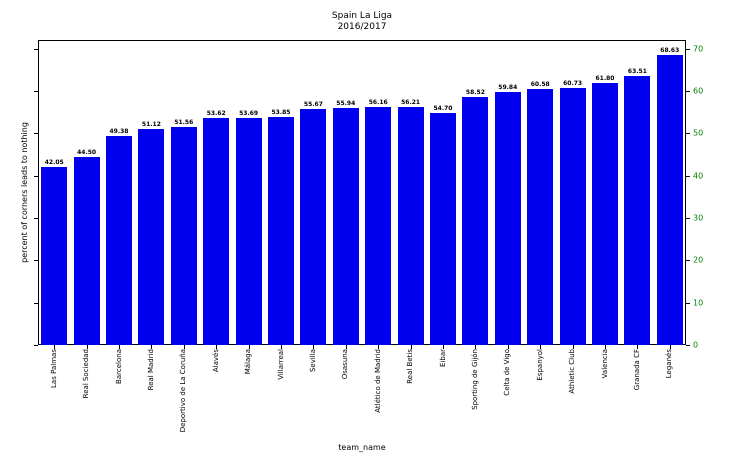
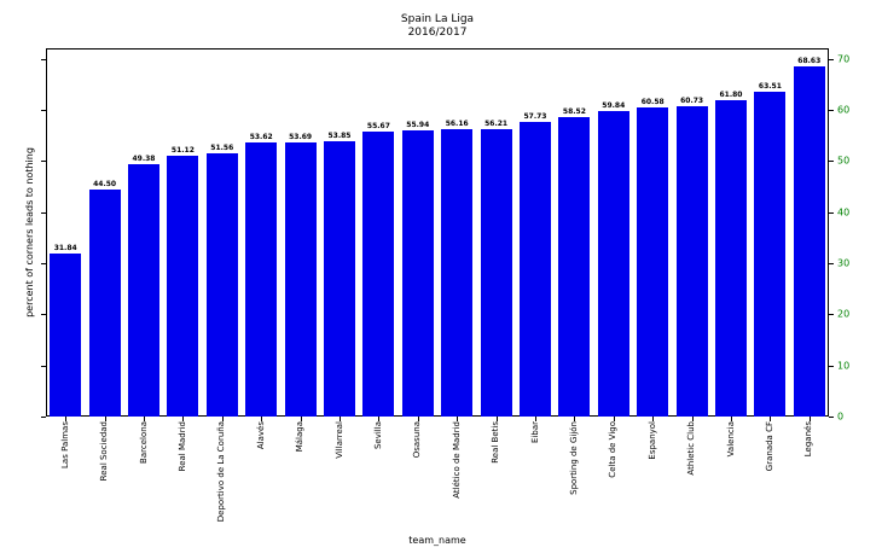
Las Palmas: 42.05 -> 31.84
Eibar: 54.70 -> 57.73
